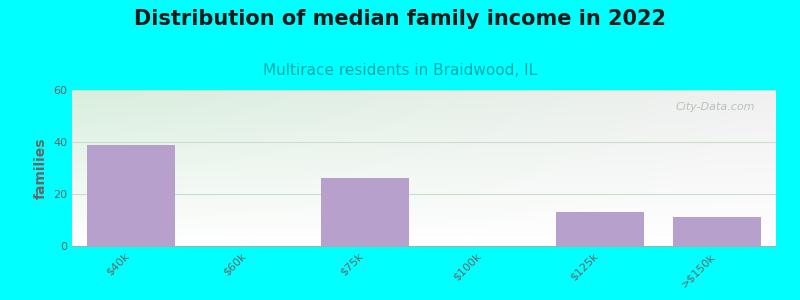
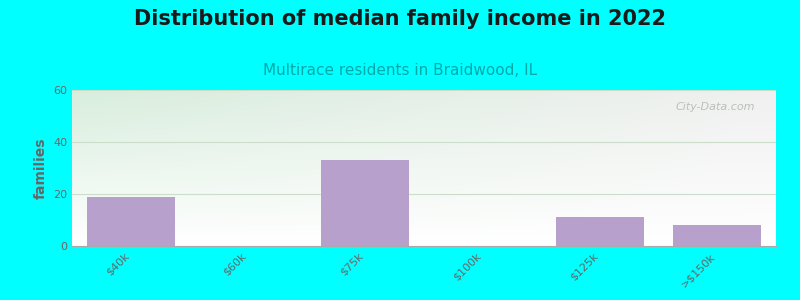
$40k: 39 -> 19
$75k: 26 -> 33
$125k: 13 -> 11
>$150k: 11 -> 8
